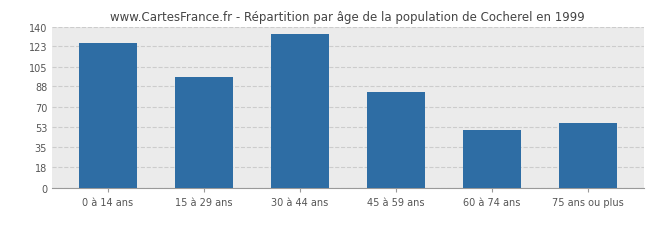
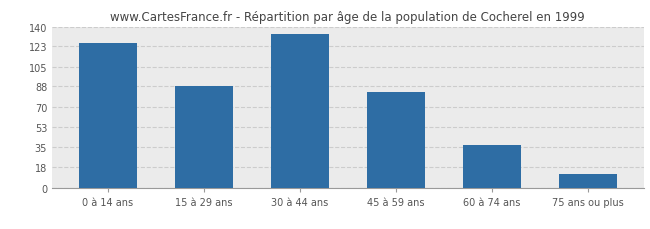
15 à 29 ans: 96 -> 88
60 à 74 ans: 50 -> 37
75 ans ou plus: 56 -> 12
